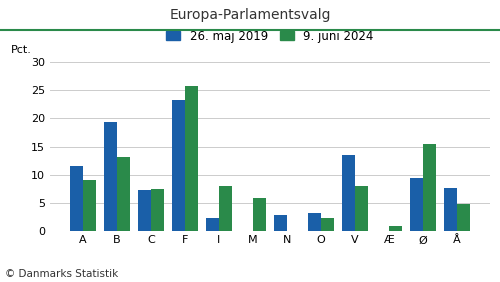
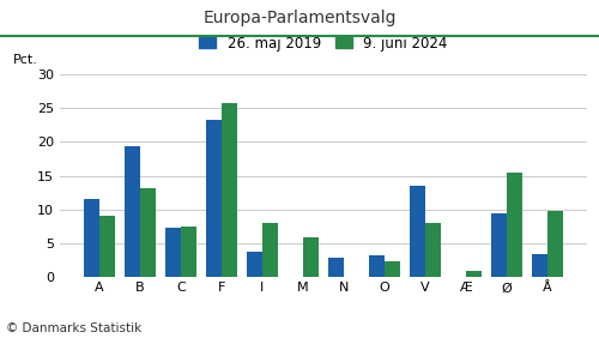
26. maj 2019/I: 2.4 -> 3.8
26. maj 2019/Å: 7.7 -> 3.4
9. juni 2024/Å: 4.9 -> 9.8
